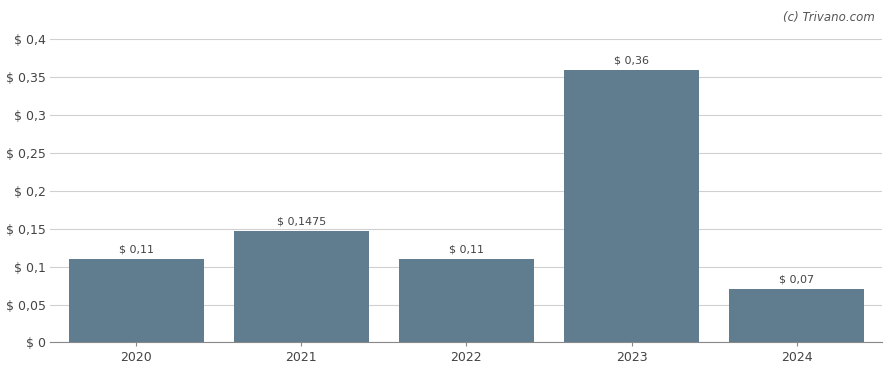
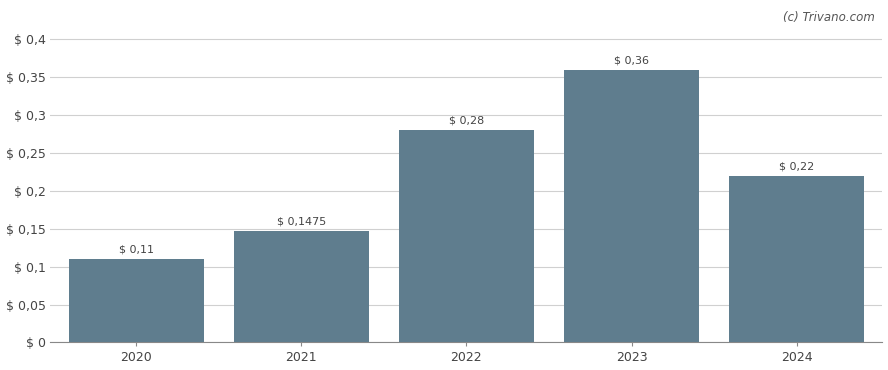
2022: 0,11 -> 0,28
2024: 0,07 -> 0,22
